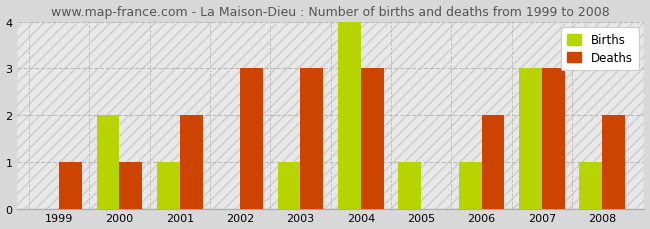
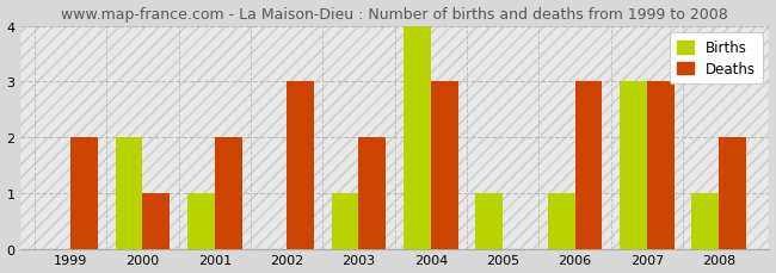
Deaths/1999: 1 -> 2
Deaths/2003: 3 -> 2
Deaths/2006: 2 -> 3
